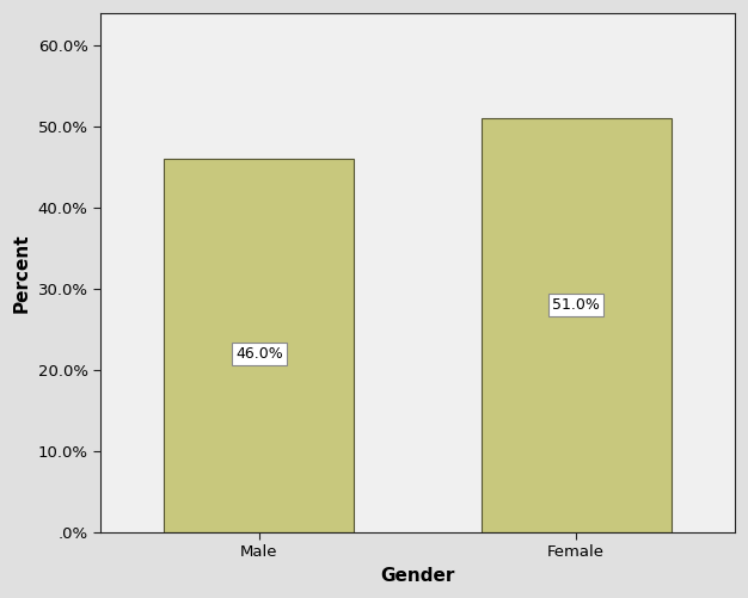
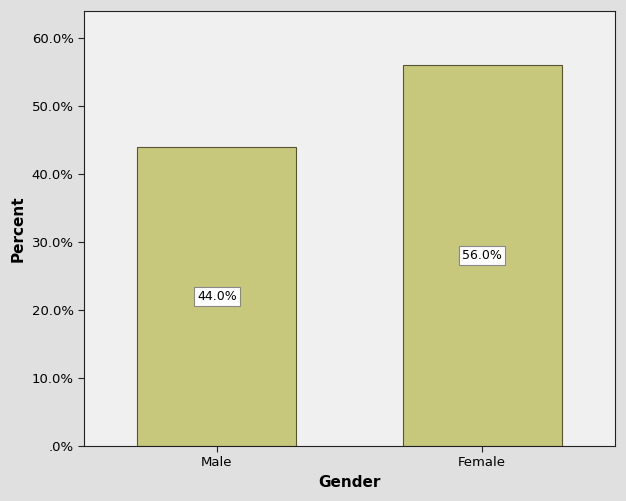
Male: 46.0% -> 44.0%
Female: 51.0% -> 56.0%
